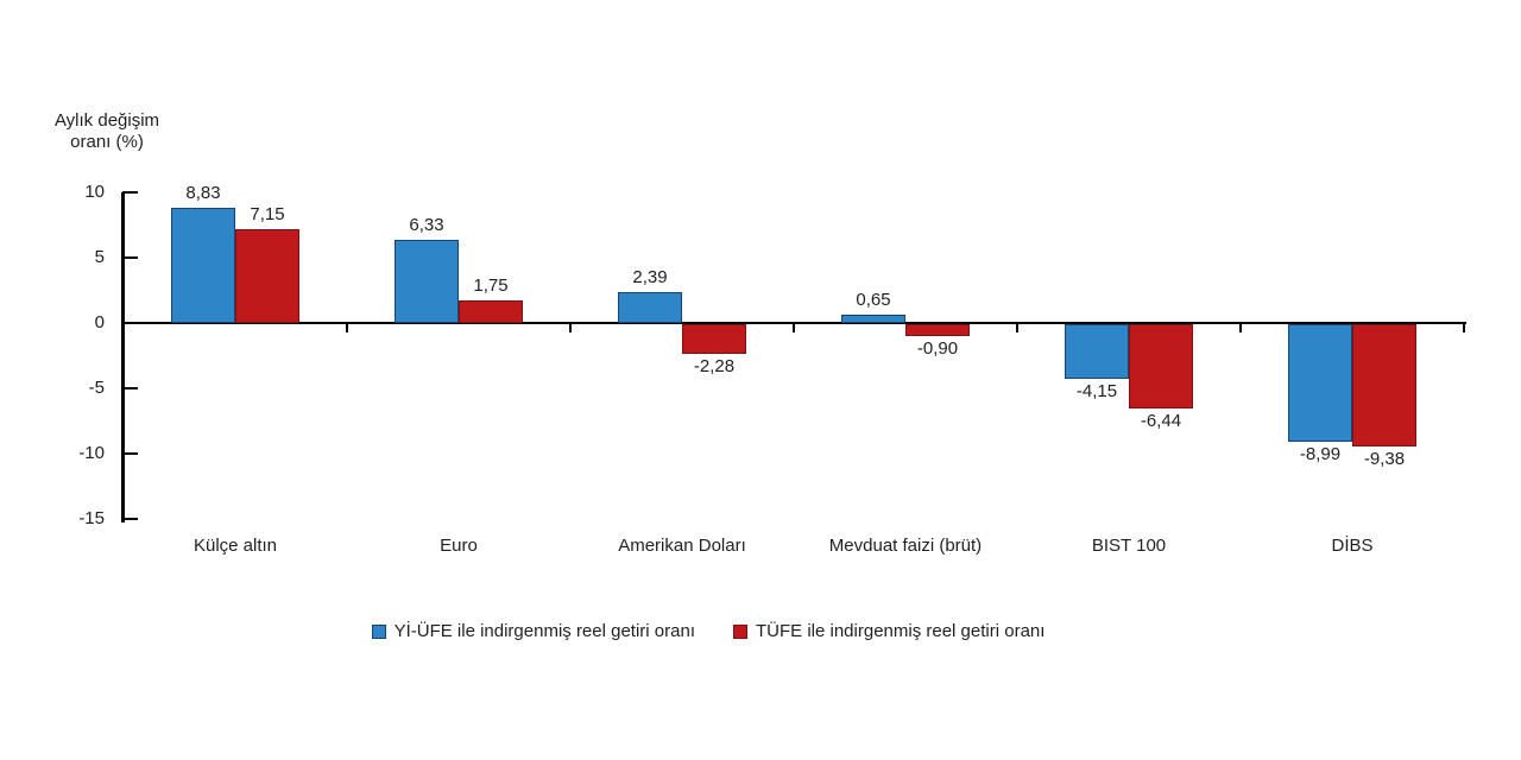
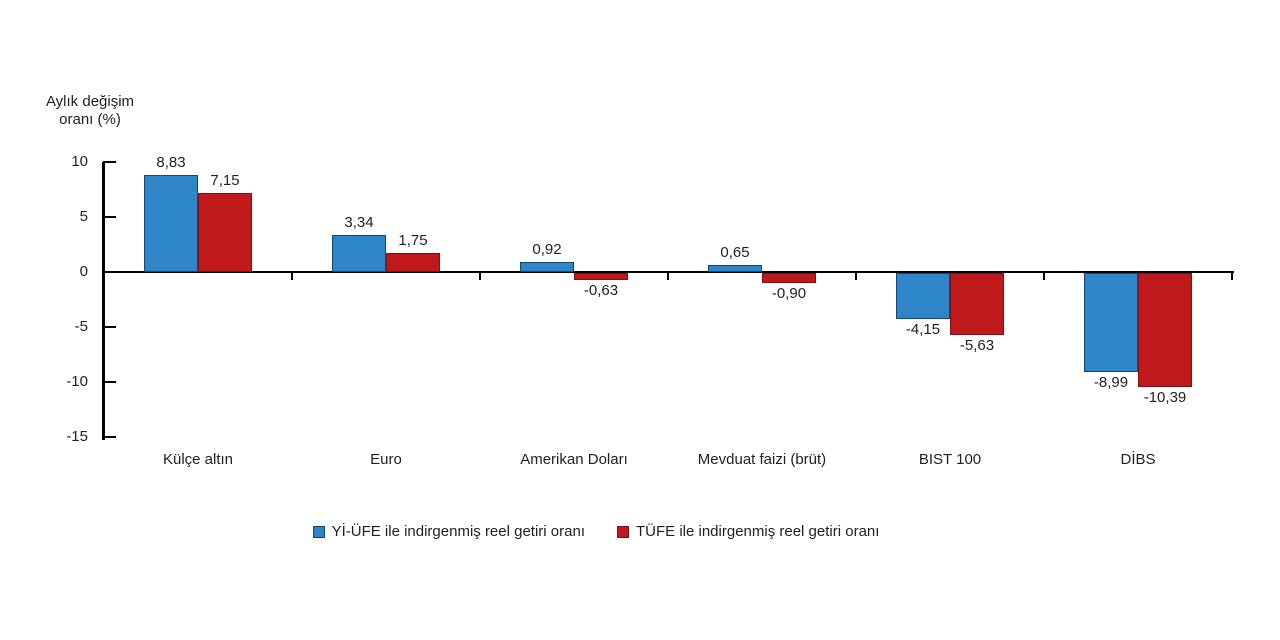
Yİ-ÜFE ile indirgenmiş reel getiri oranı/Euro: 6,33 -> 3,34
Yİ-ÜFE ile indirgenmiş reel getiri oranı/Amerikan Doları: 2,39 -> 0,92
TÜFE ile indirgenmiş reel getiri oranı/Amerikan Doları: -2,28 -> -0,63
TÜFE ile indirgenmiş reel getiri oranı/BIST 100: -6,44 -> -5,63
TÜFE ile indirgenmiş reel getiri oranı/DİBS: -9,38 -> -10,39
